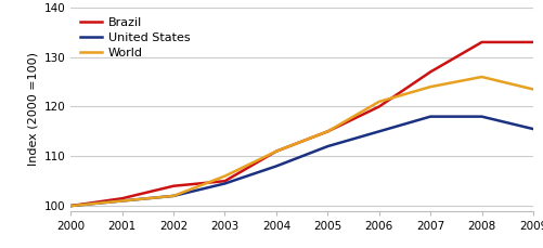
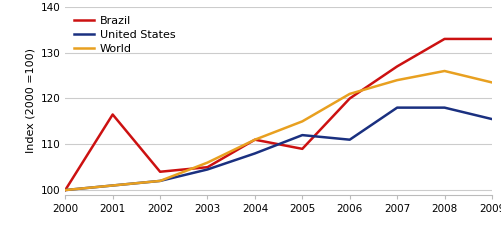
Brazil/2001: 101.5 -> 116.5
Brazil/2005: 115.0 -> 109.0
United States/2006: 115.0 -> 111.0
